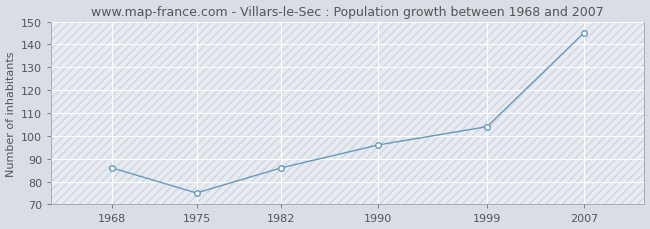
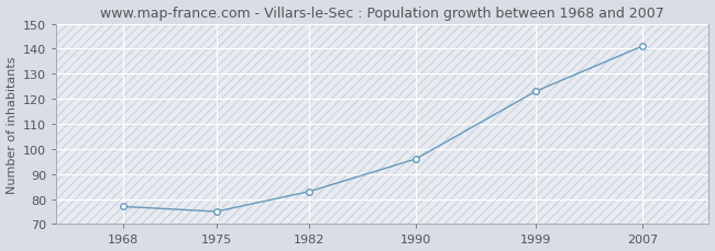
1968: 86 -> 77
1982: 86 -> 83
1999: 104 -> 123
2007: 145 -> 141
